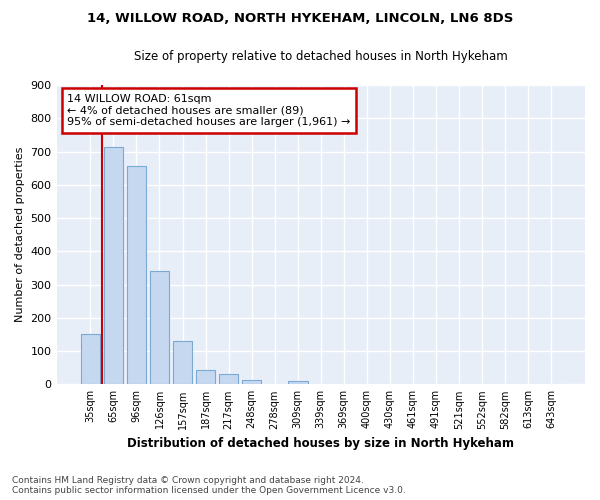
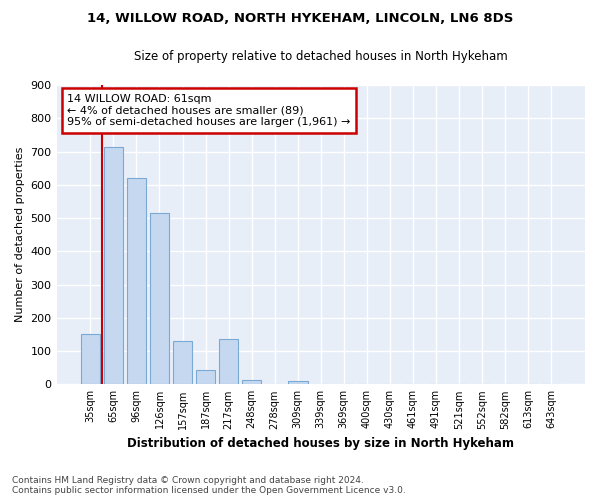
96sqm: 655 -> 620
126sqm: 340 -> 515
217sqm: 32 -> 135
